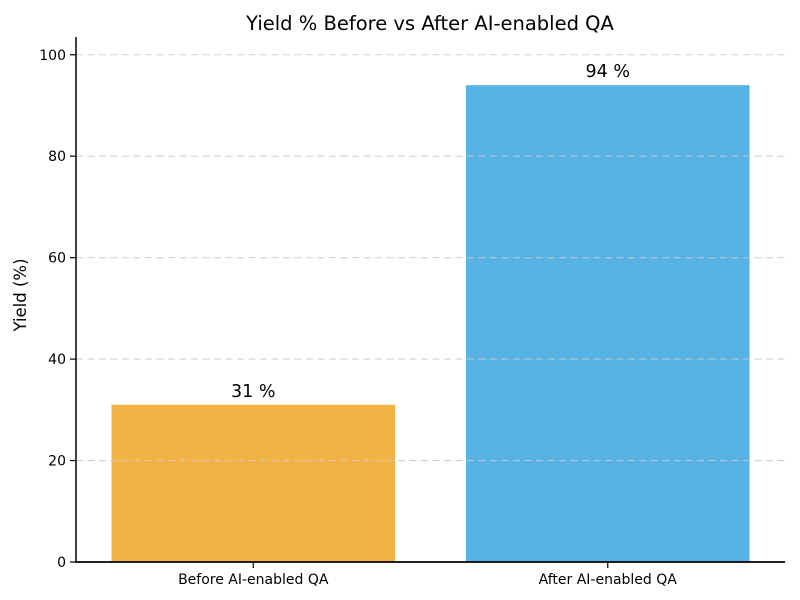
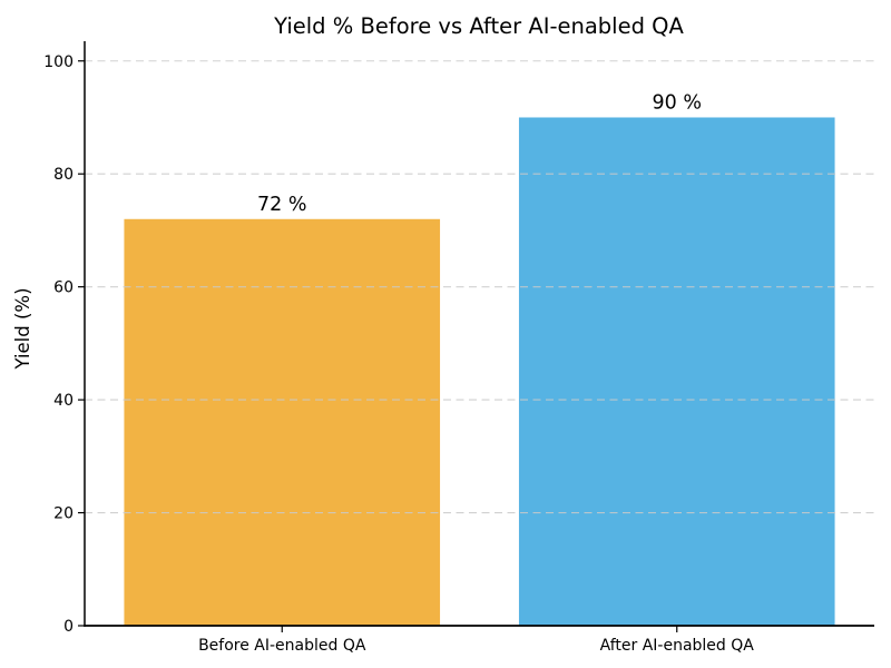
Before AI-enabled QA: 31 -> 72
After AI-enabled QA: 94 -> 90
